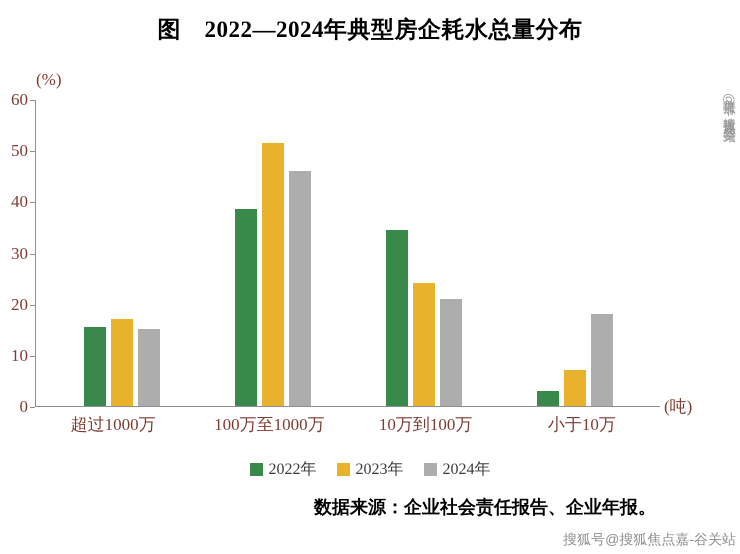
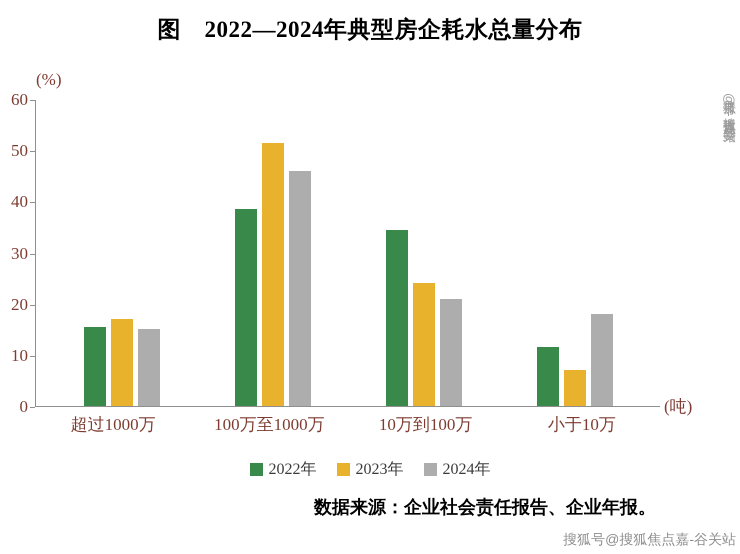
2022年/小于10万: 3 -> 12
